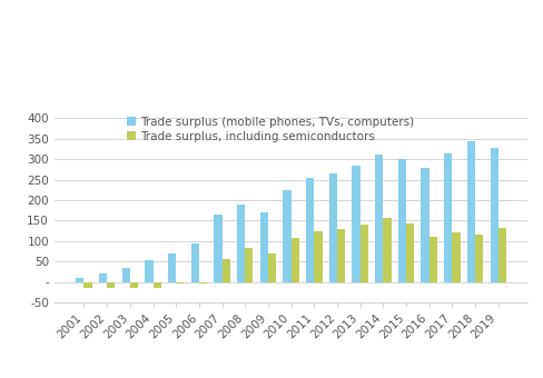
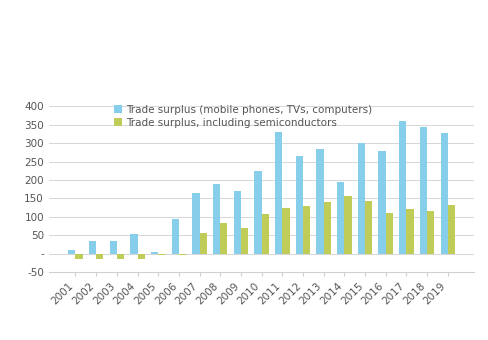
Trade surplus (mobile phones, TVs, computers)/2002: 20 -> 35
Trade surplus (mobile phones, TVs, computers)/2005: 70 -> 5
Trade surplus (mobile phones, TVs, computers)/2011: 253 -> 330
Trade surplus (mobile phones, TVs, computers)/2014: 312 -> 195
Trade surplus (mobile phones, TVs, computers)/2017: 315 -> 360
